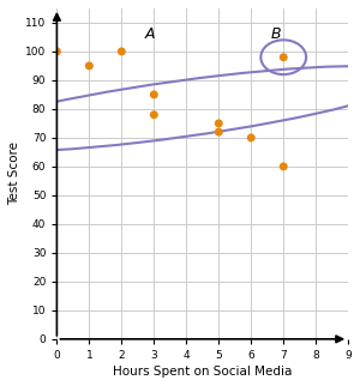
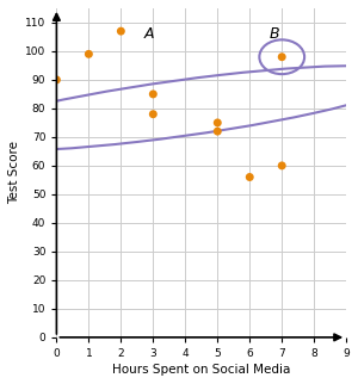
0: 100 -> 90
1: 95 -> 99
2: 100 -> 107
6: 70 -> 56
